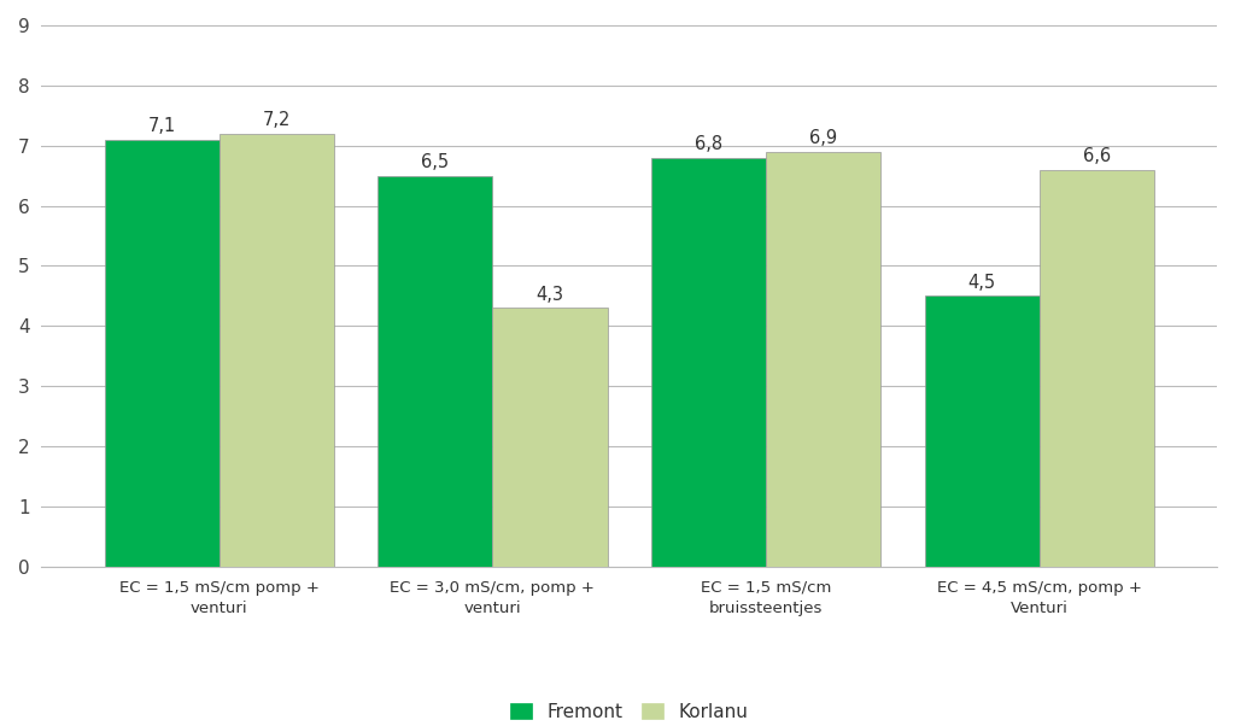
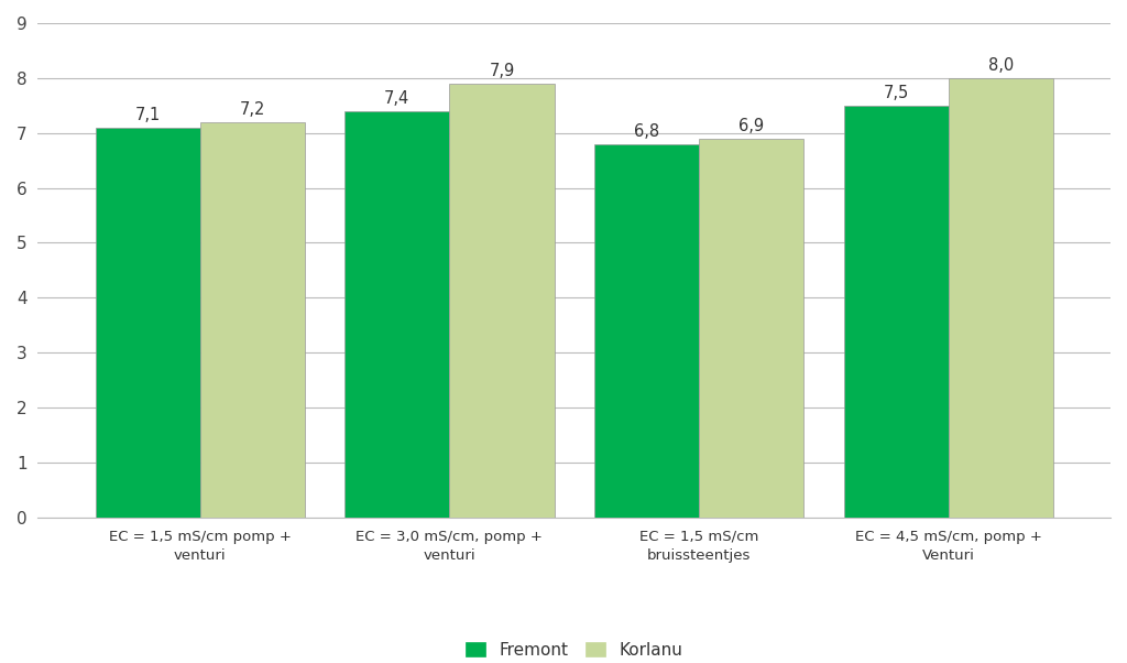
Fremont/EC = 3,0 mS/cm, pomp + venturi: 6,5 -> 7,4
Korlanu/EC = 3,0 mS/cm, pomp + venturi: 4,3 -> 7,9
Fremont/EC = 4,5 mS/cm, pomp + Venturi: 4,5 -> 7,5
Korlanu/EC = 4,5 mS/cm, pomp + Venturi: 6,6 -> 8,0
